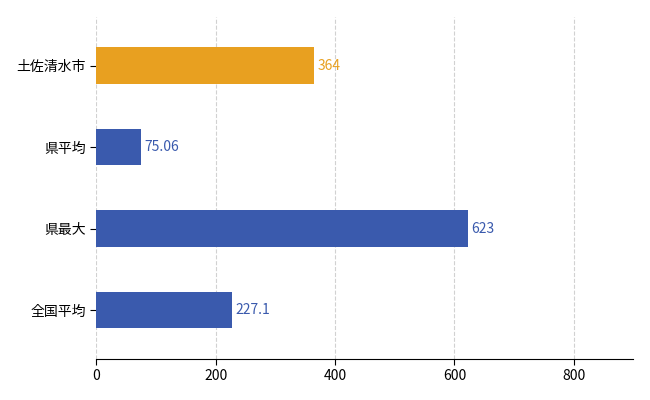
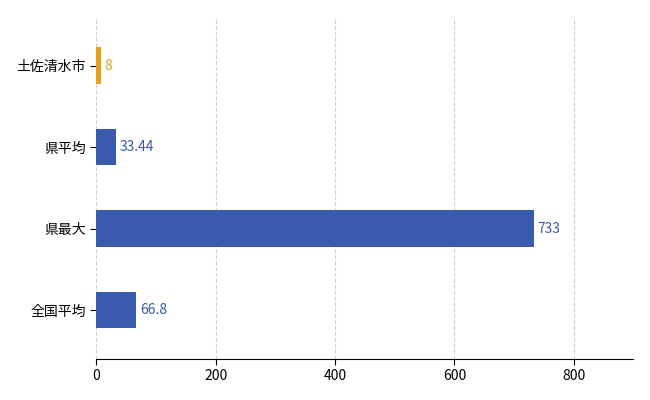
土佐清水市: 364 -> 8
県平均: 75.06 -> 33.44
県最大: 623 -> 733
全国平均: 227.1 -> 66.8
